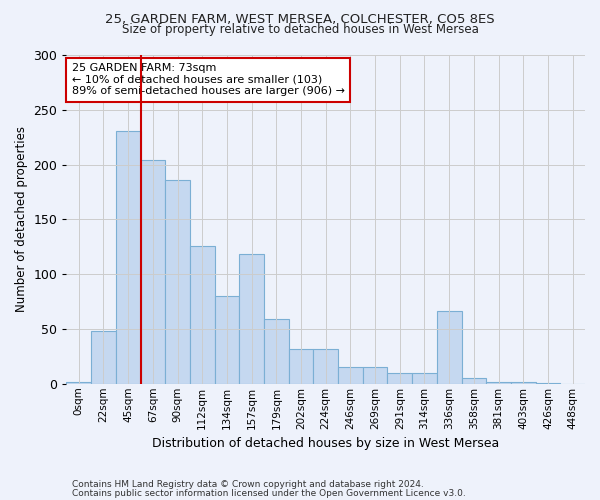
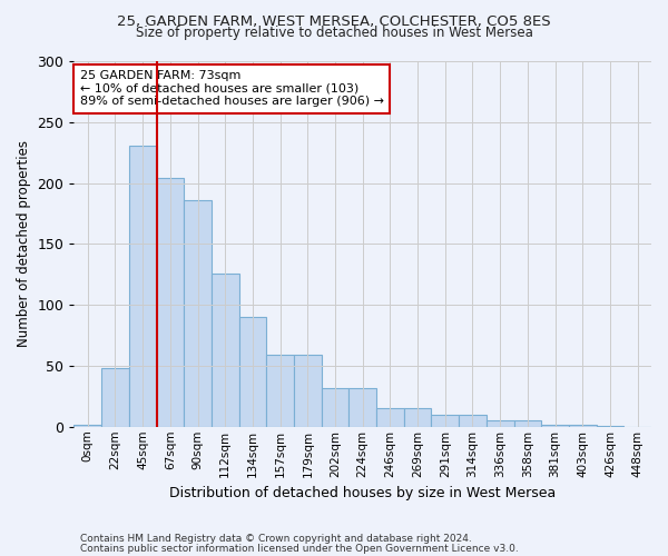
134sqm: 80 -> 90
157sqm: 118 -> 59
336sqm: 66 -> 5
